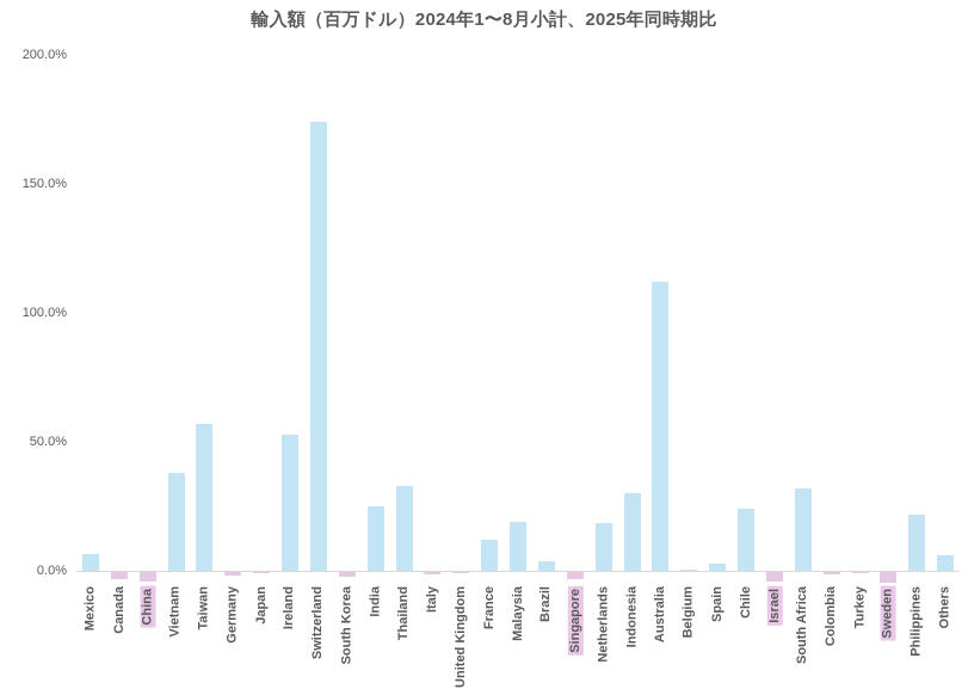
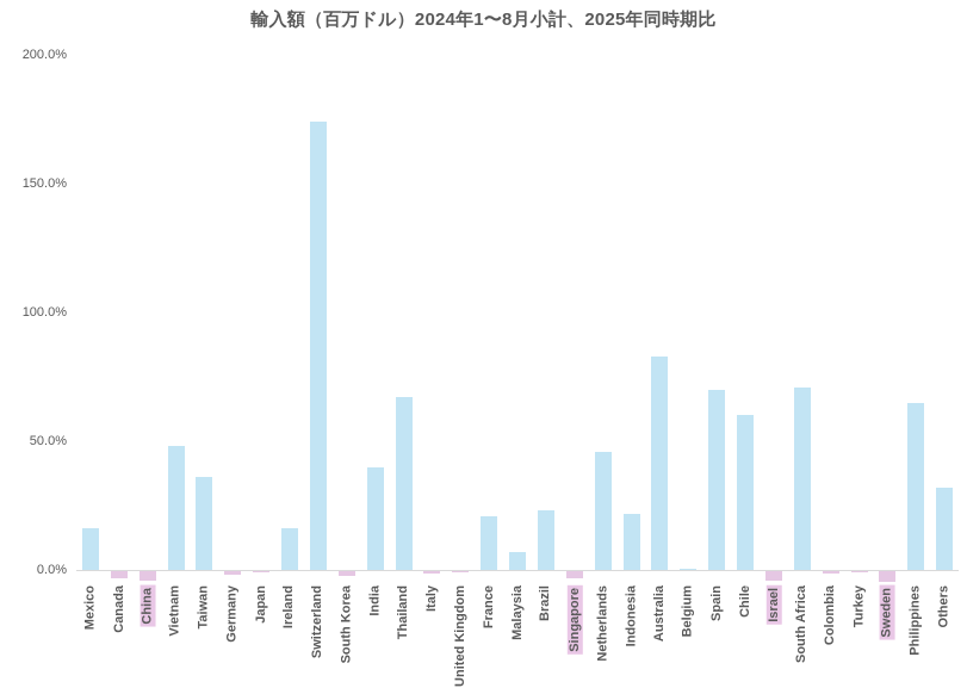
Mexico: 6% -> 16%
Vietnam: 38% -> 48%
Taiwan: 57% -> 36%
Ireland: 53% -> 16%
India: 25% -> 40%
Thailand: 33% -> 67%
France: 12% -> 21%
Malaysia: 19% -> 7%
Brazil: 4% -> 23%
Netherlands: 18% -> 46%
Indonesia: 30% -> 22%
Australia: 112% -> 83%
Spain: 3% -> 70%
Chile: 24% -> 60%
South Africa: 32% -> 71%
Philippines: 22% -> 65%
Others: 6% -> 32%
